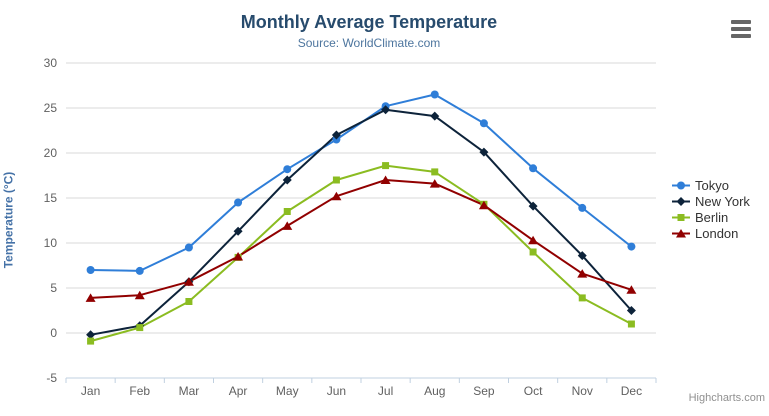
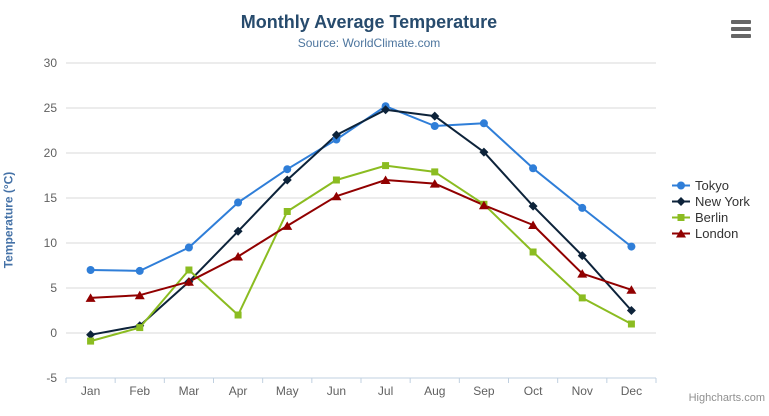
Berlin/Mar: 4 -> 7
Berlin/Apr: 8 -> 2
Tokyo/Aug: 26 -> 23
London/Oct: 10 -> 12
